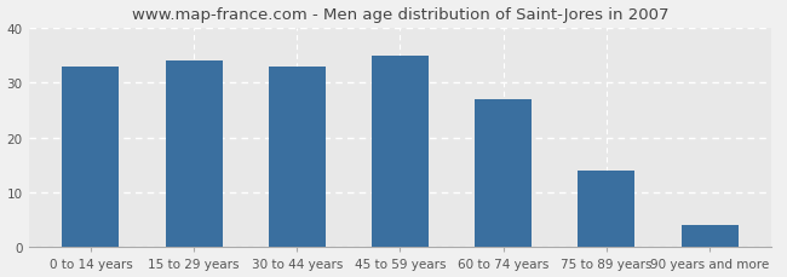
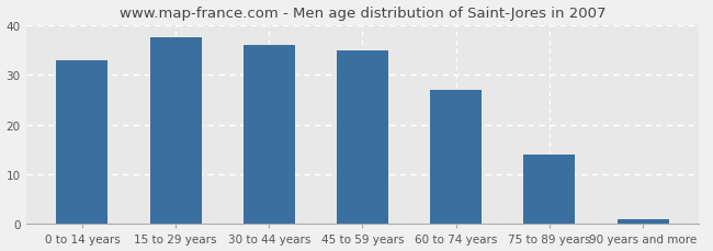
15 to 29 years: 34.0 -> 37.5
30 to 44 years: 33.0 -> 36.0
90 years and more: 4.0 -> 1.0
